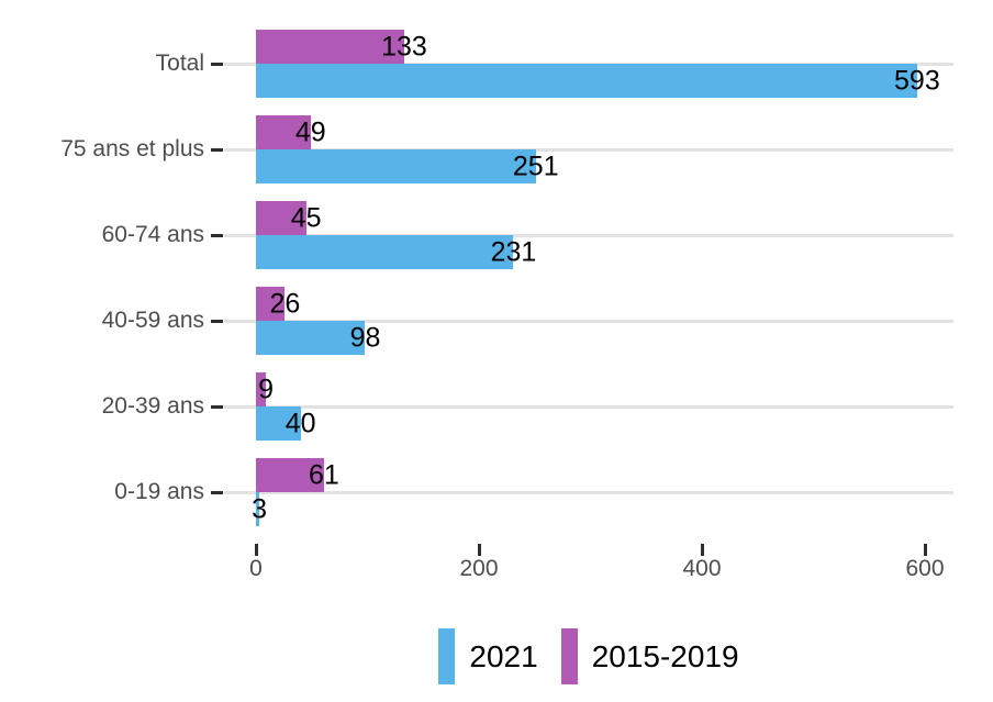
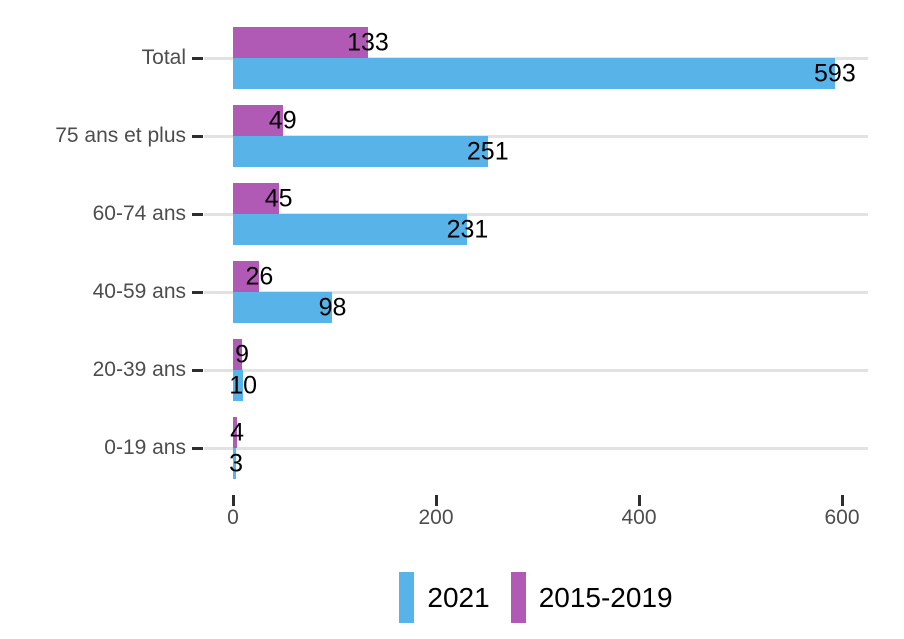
2021/20-39 ans: 40 -> 10
2015-2019/0-19 ans: 61 -> 4
